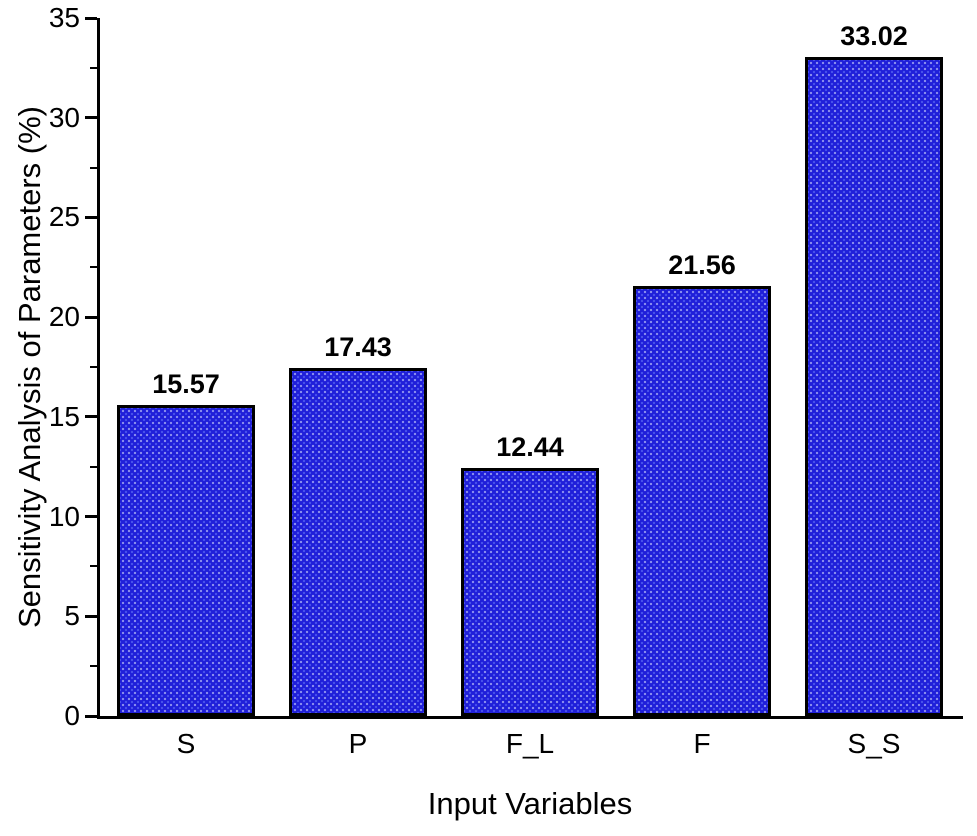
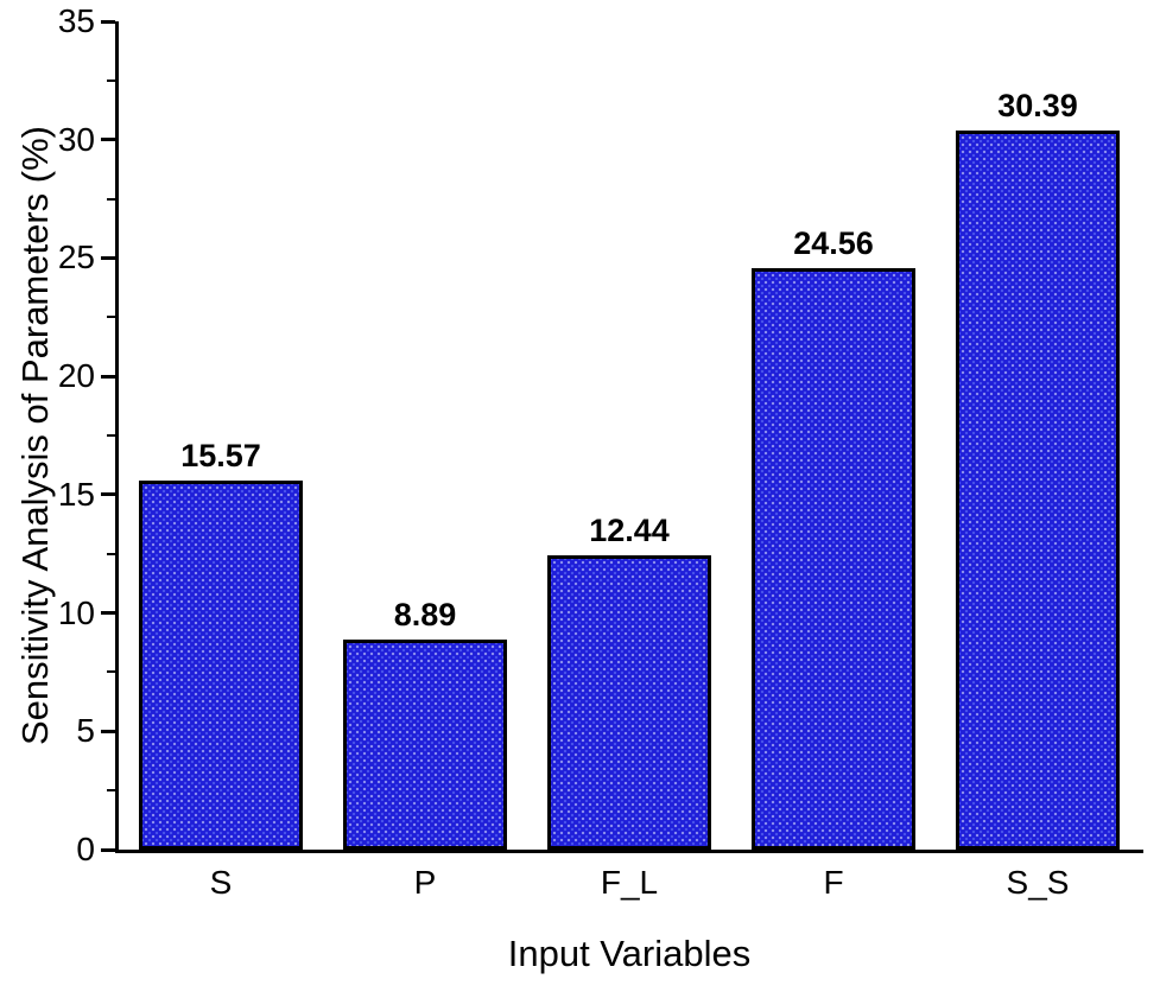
P: 17.43 -> 8.89
F: 21.56 -> 24.56
S_S: 33.02 -> 30.39
